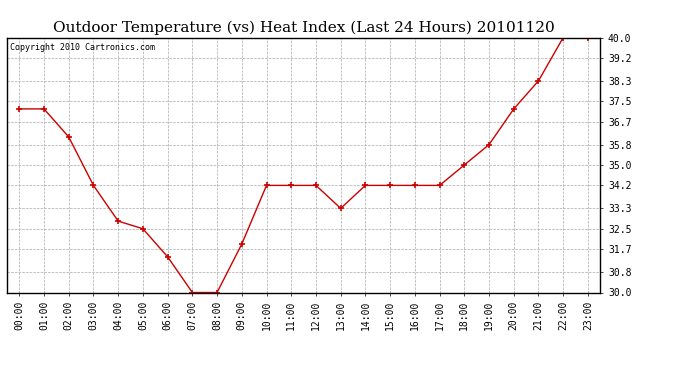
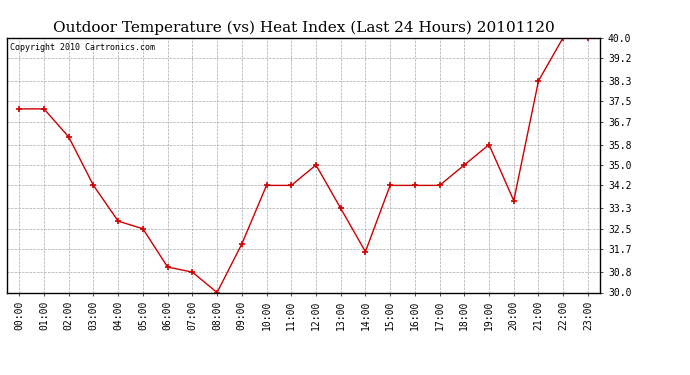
06:00: 31.4 -> 31.0
07:00: 30.0 -> 30.8
12:00: 34.2 -> 35.0
14:00: 34.2 -> 31.6
20:00: 37.2 -> 33.6
